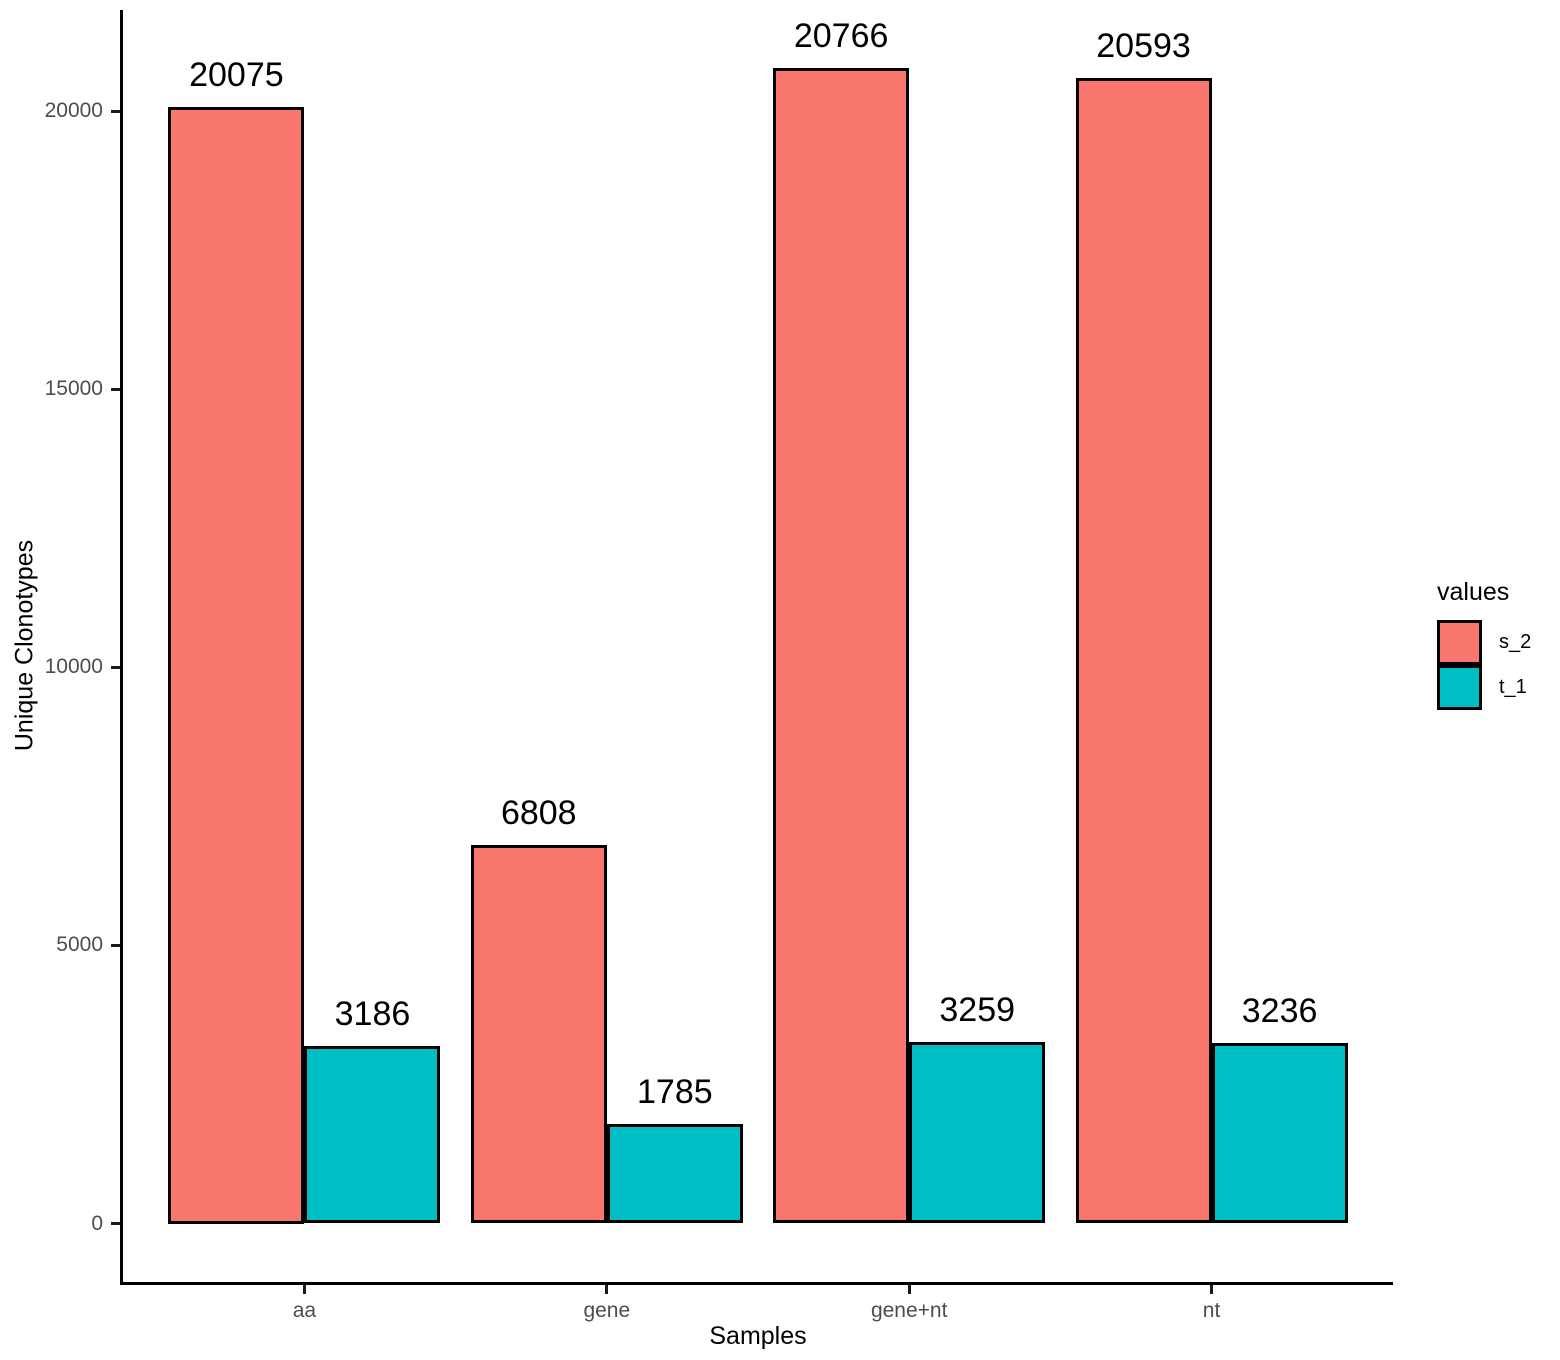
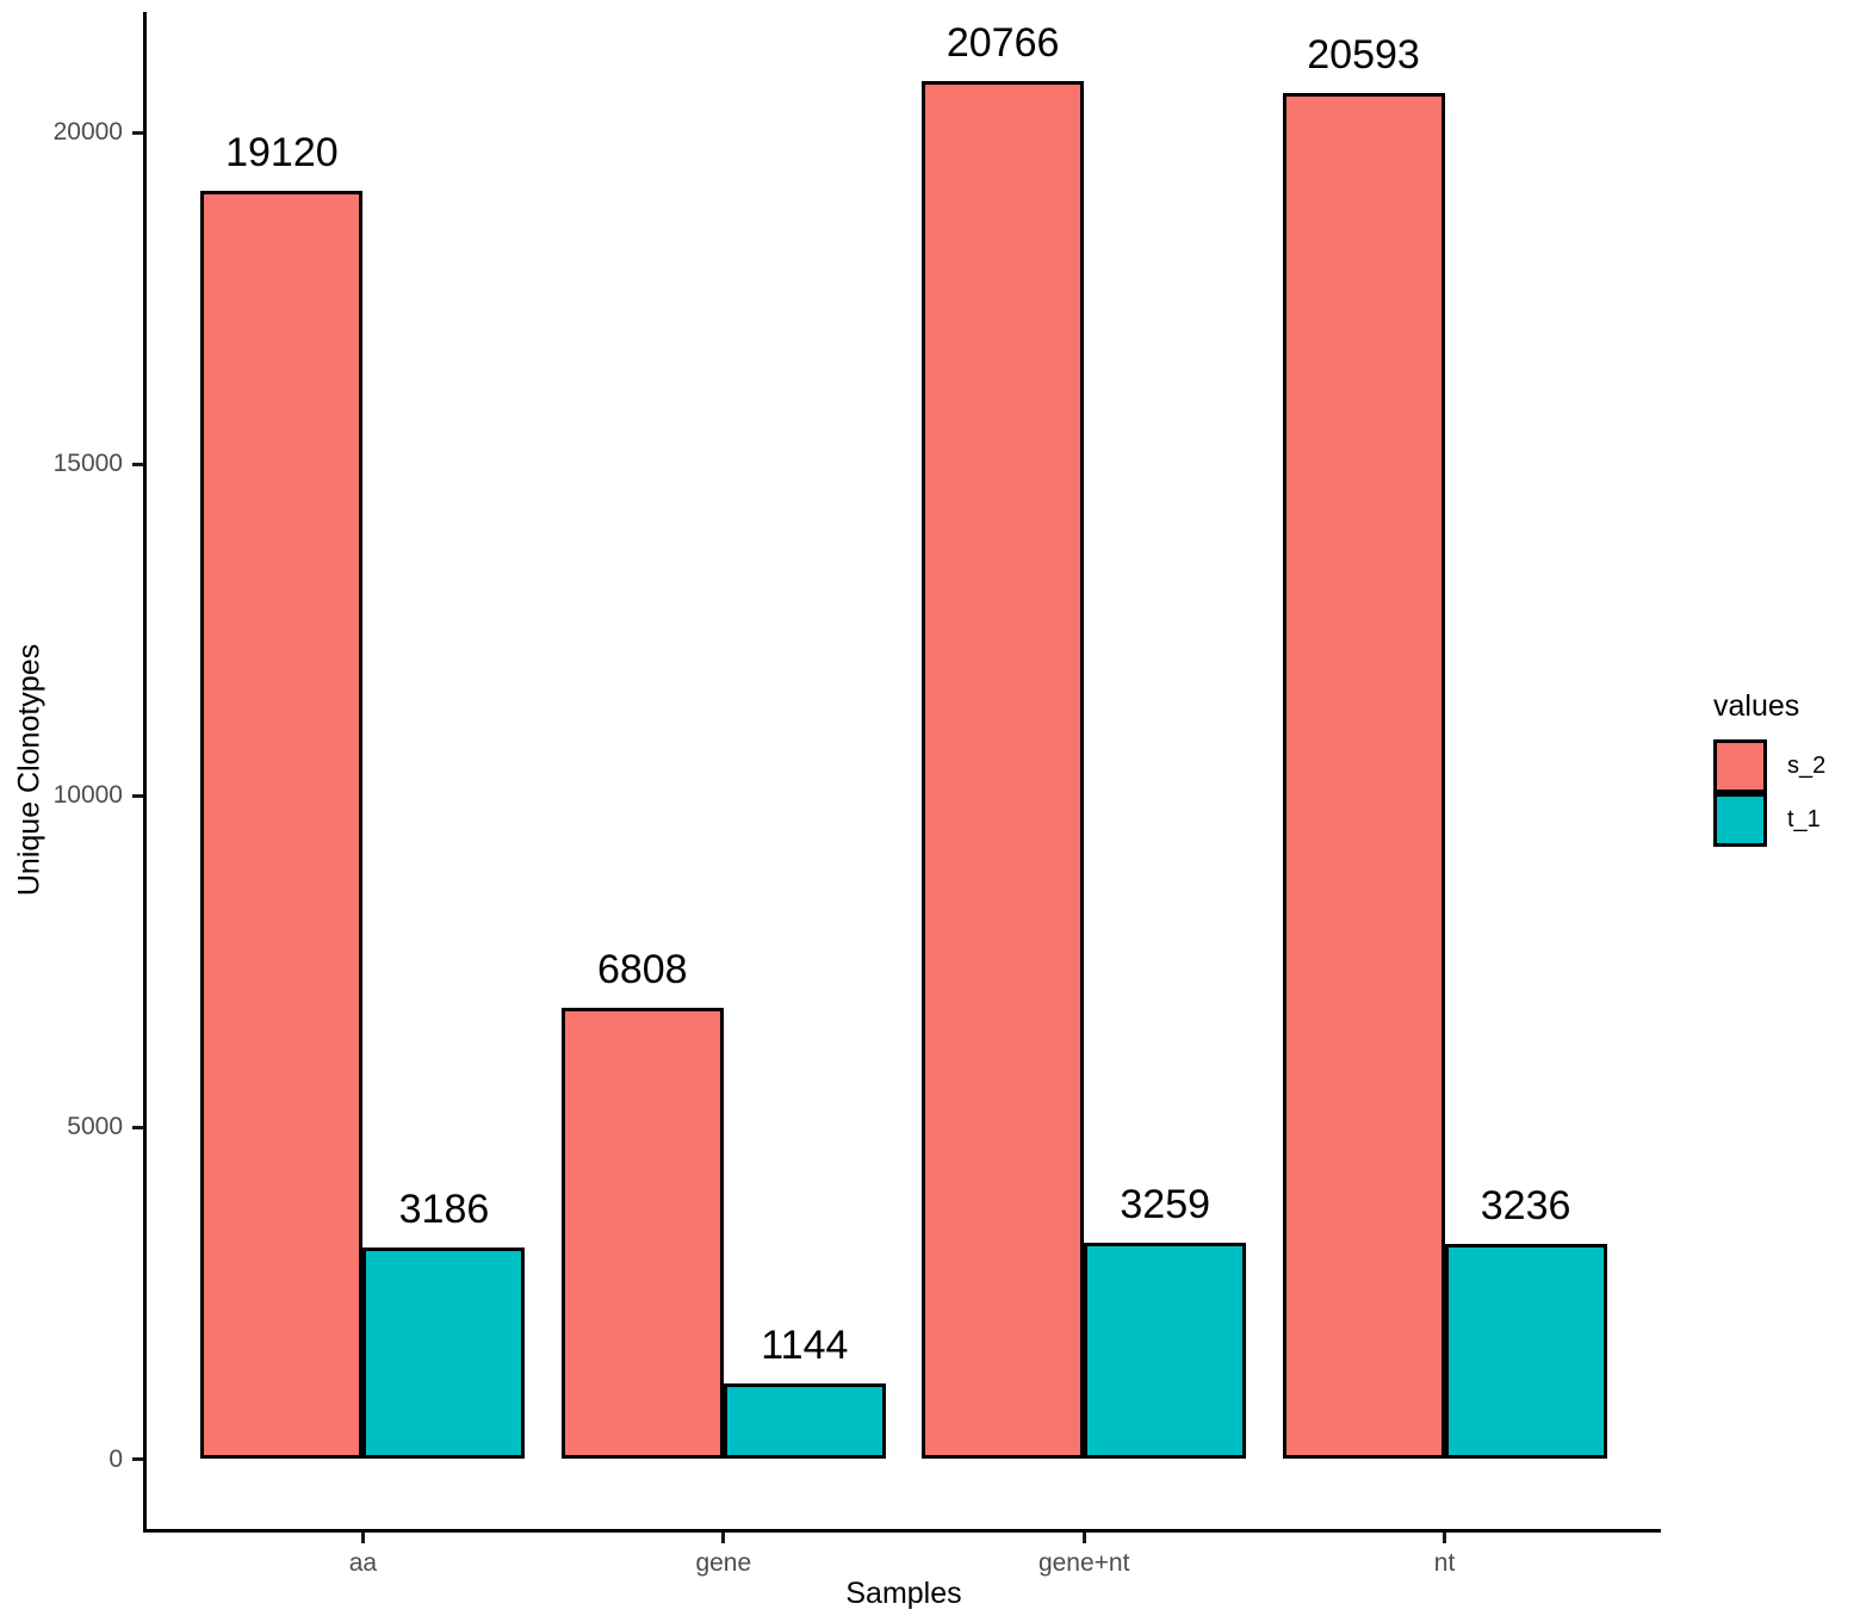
s_2/aa: 20075 -> 19120
t_1/gene: 1785 -> 1144
